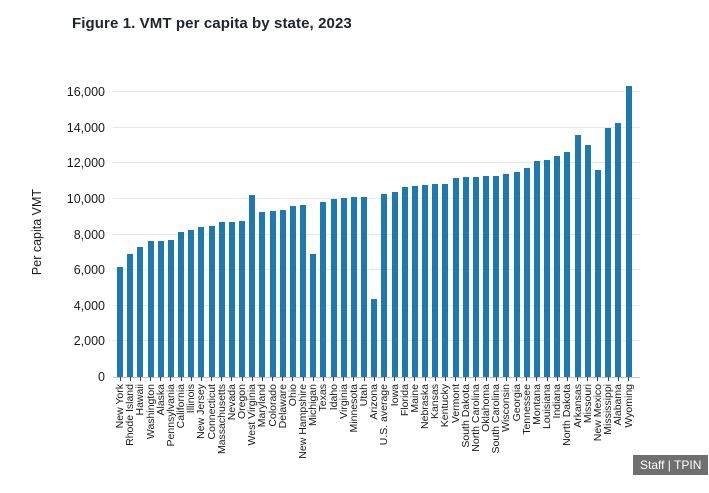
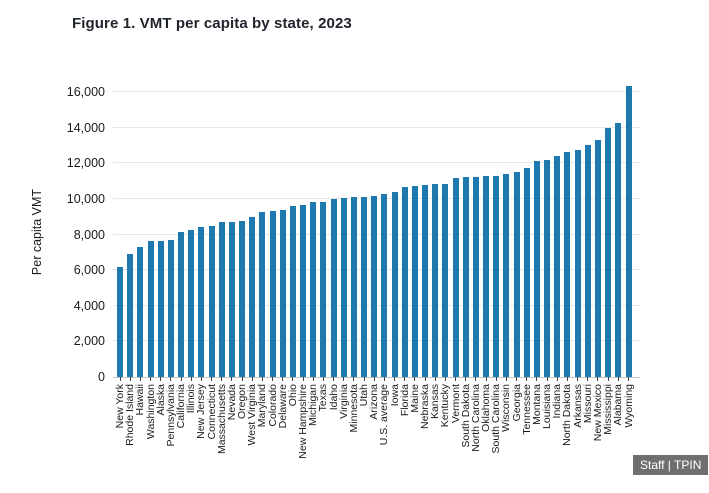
West Virginia: 10200 -> 9000
Michigan: 6900 -> 9800
Arizona: 4400 -> 10200
Arkansas: 13600 -> 12800
New Mexico: 11600 -> 13300
